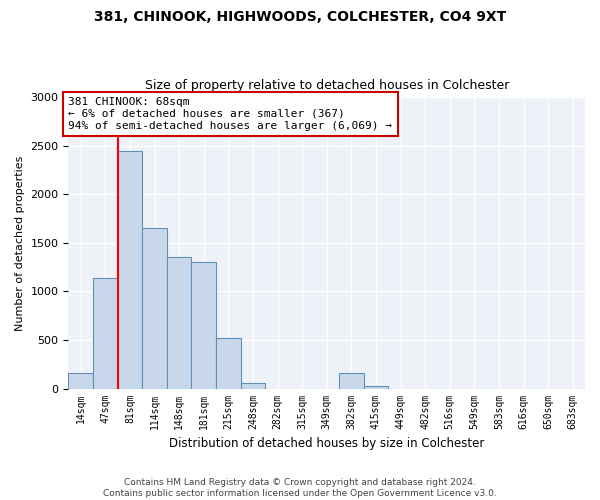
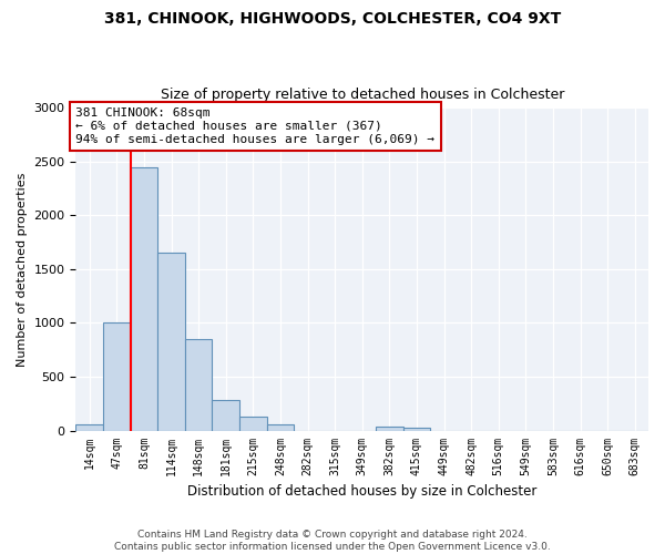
14sqm: 160 -> 60
47sqm: 1140 -> 1000
148sqm: 1360 -> 850
181sqm: 1300 -> 280
215sqm: 520 -> 130
382sqm: 160 -> 40
